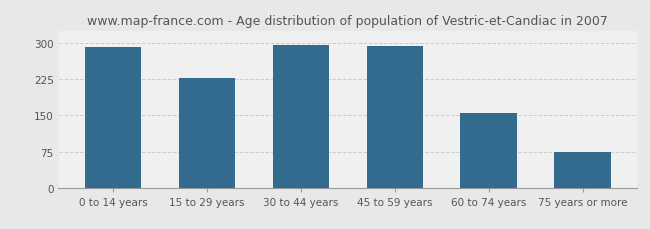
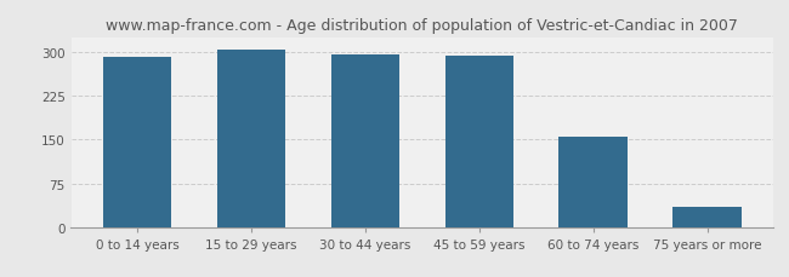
15 to 29 years: 228 -> 305
75 years or more: 73 -> 35
